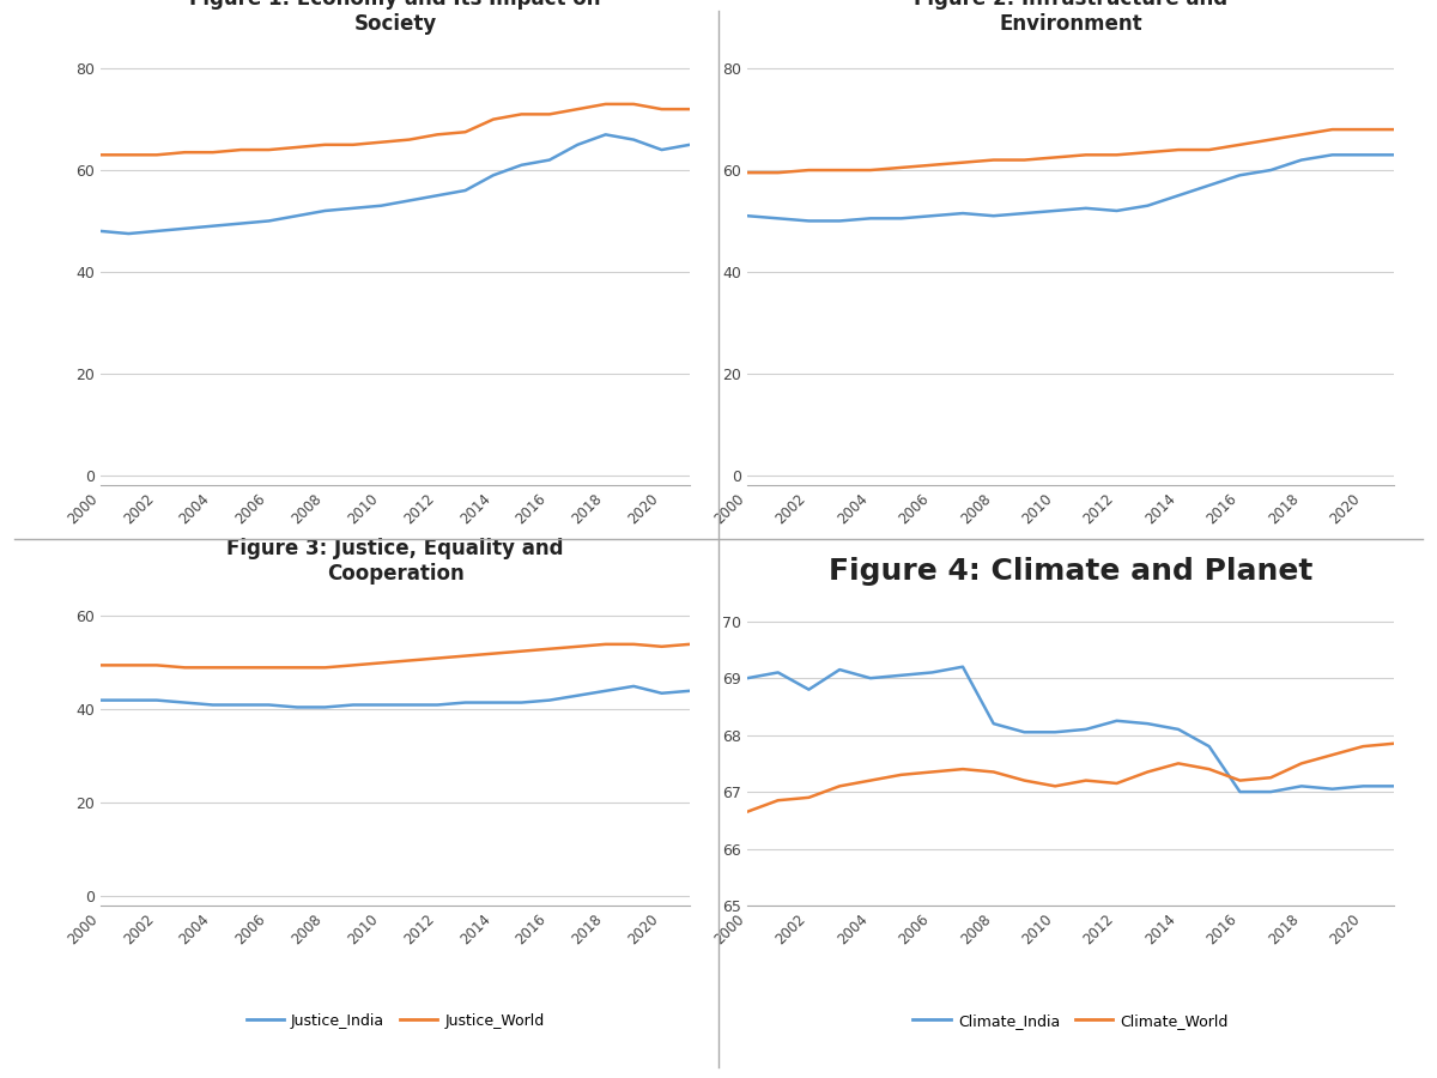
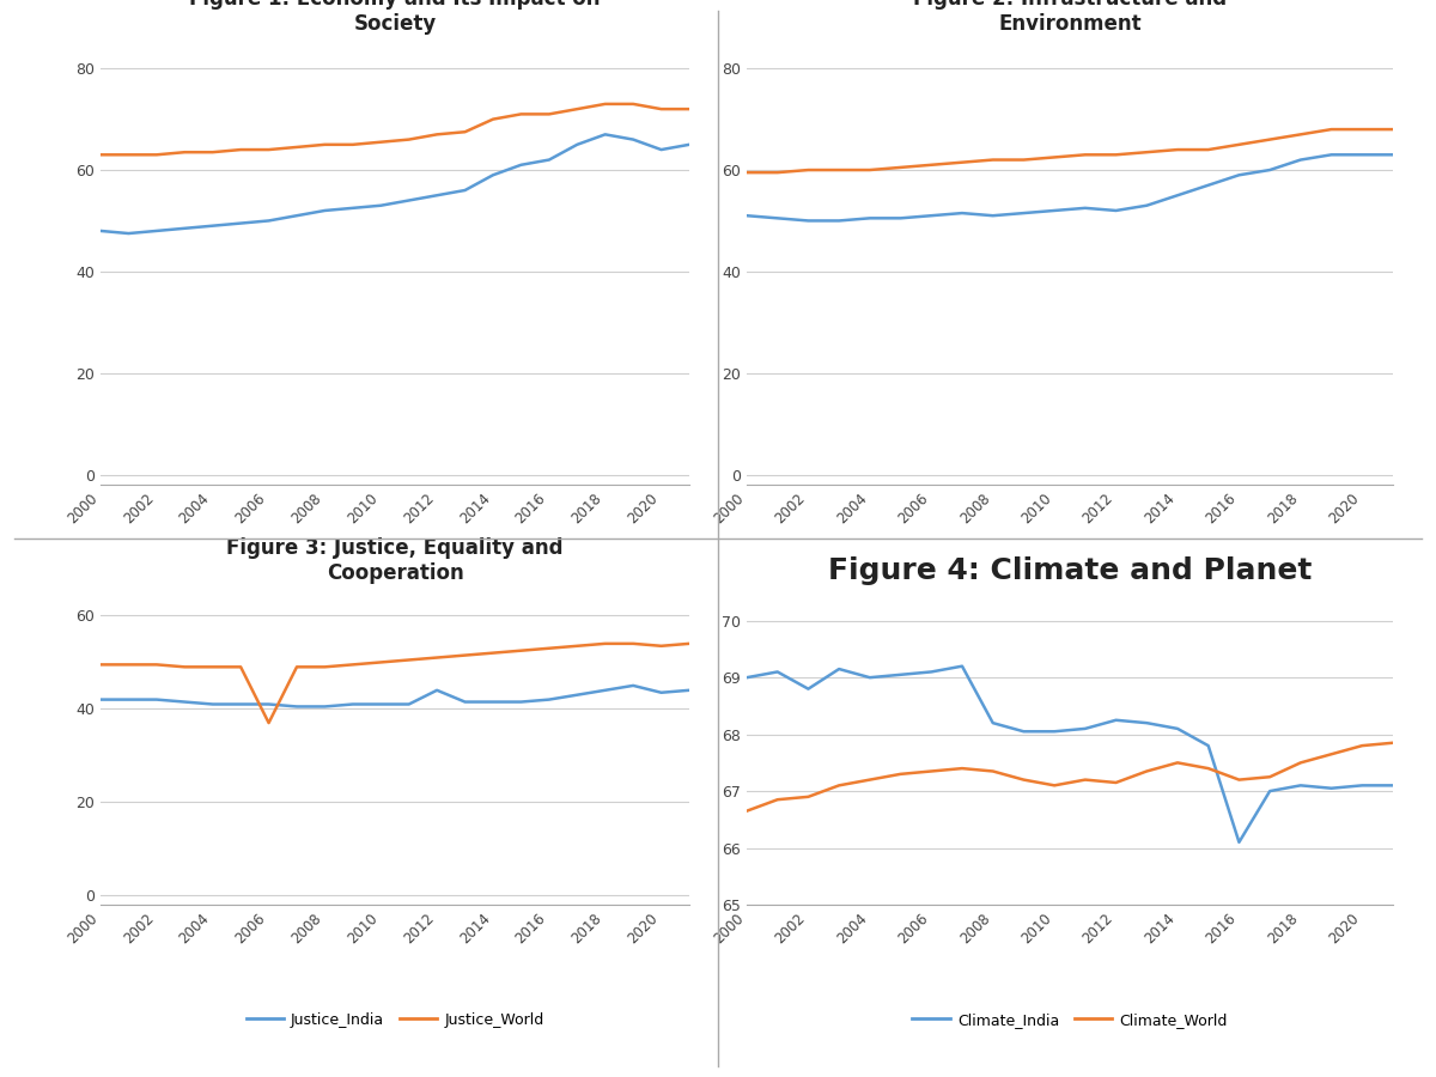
Figure 3: Justice, Equality and Cooperation/Justice_World/2006: 49.0 -> 37.0
Figure 3: Justice, Equality and Cooperation/Justice_India/2012: 41.0 -> 44.0
Figure 4: Climate and Planet/Climate_India/2016: 67.00 -> 66.10
